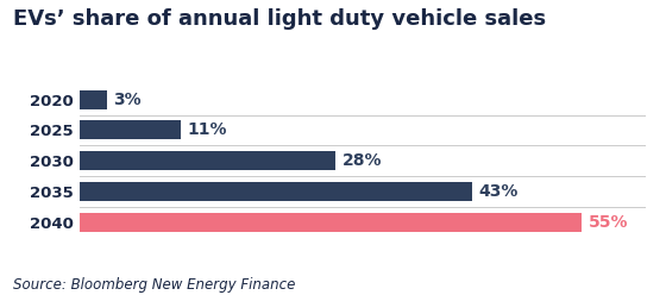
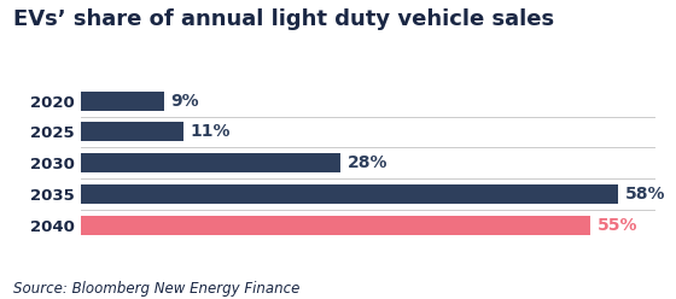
2020: 3% -> 9%
2035: 43% -> 58%
